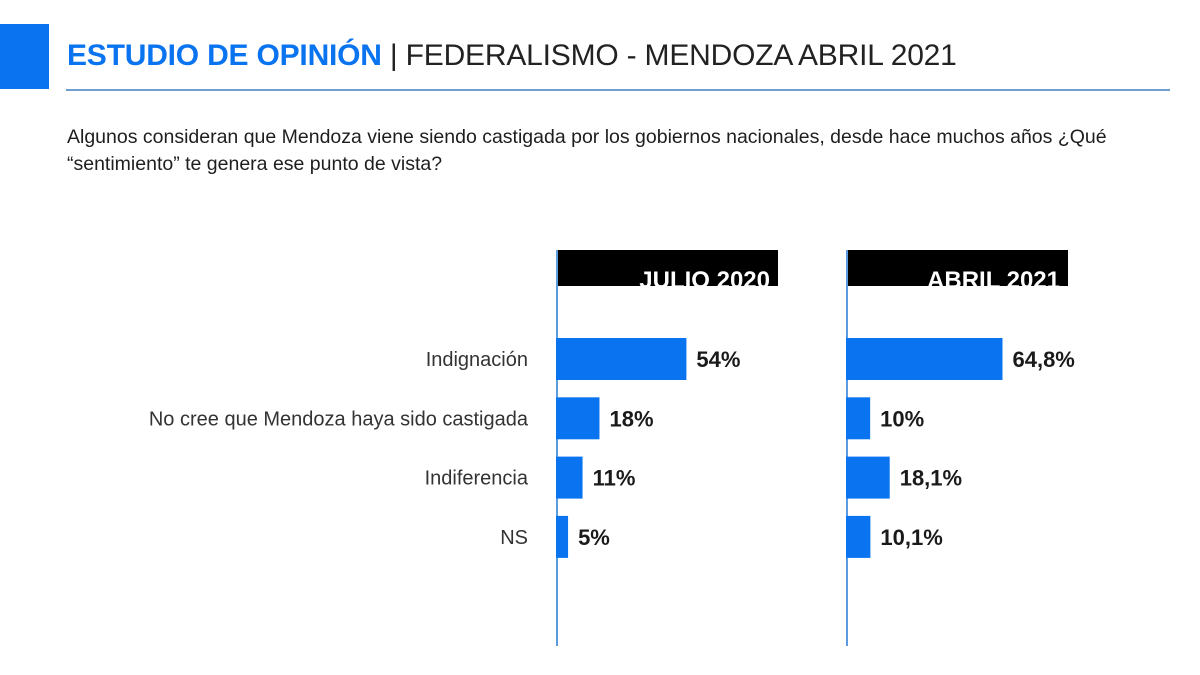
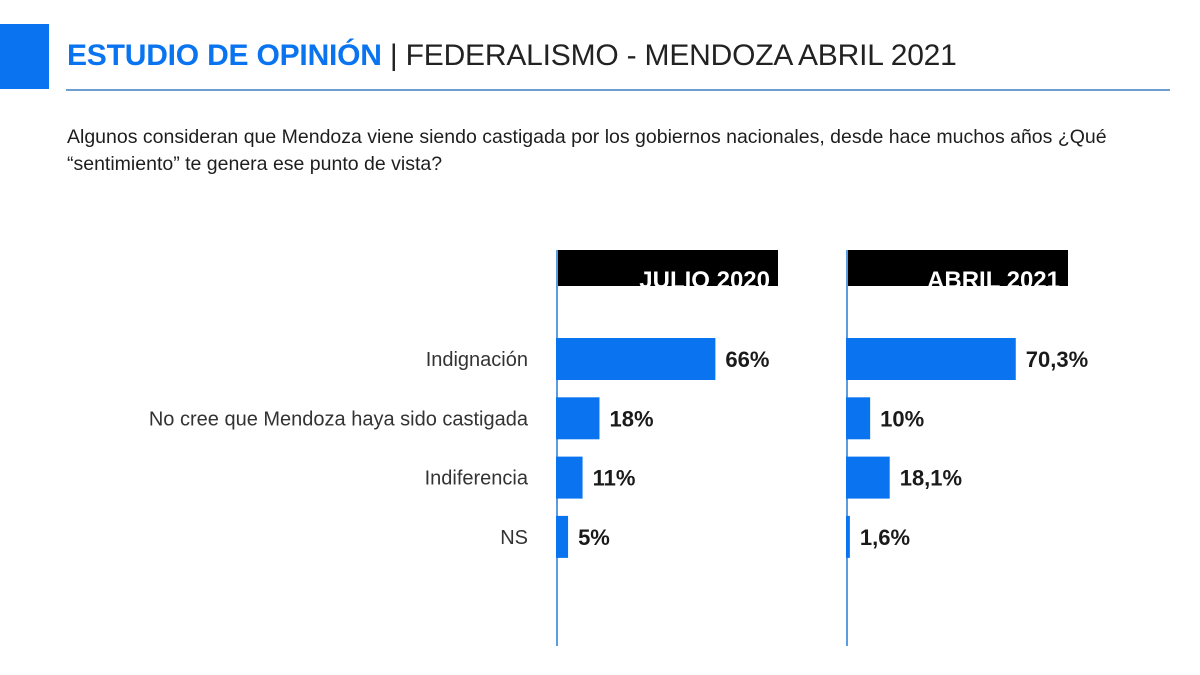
JULIO 2020/Indignación: 54% -> 66%
ABRIL 2021/Indignación: 64,8% -> 70,3%
ABRIL 2021/NS: 10,1% -> 1,6%
